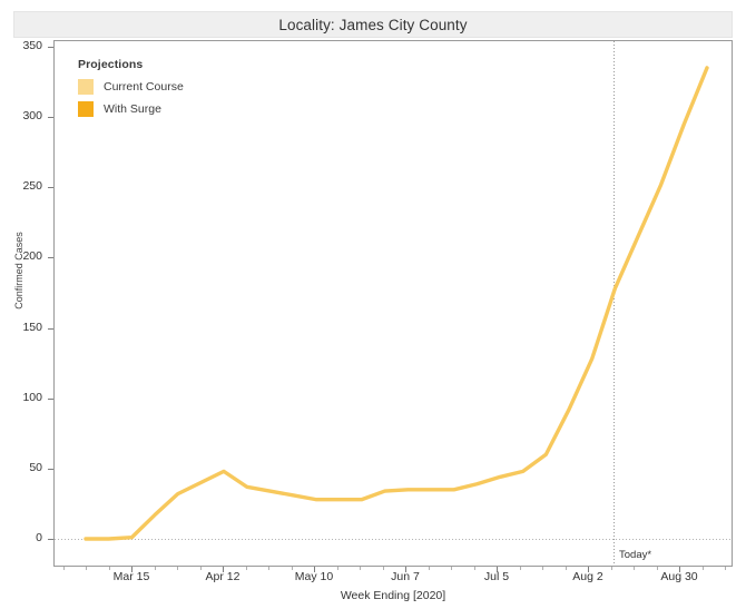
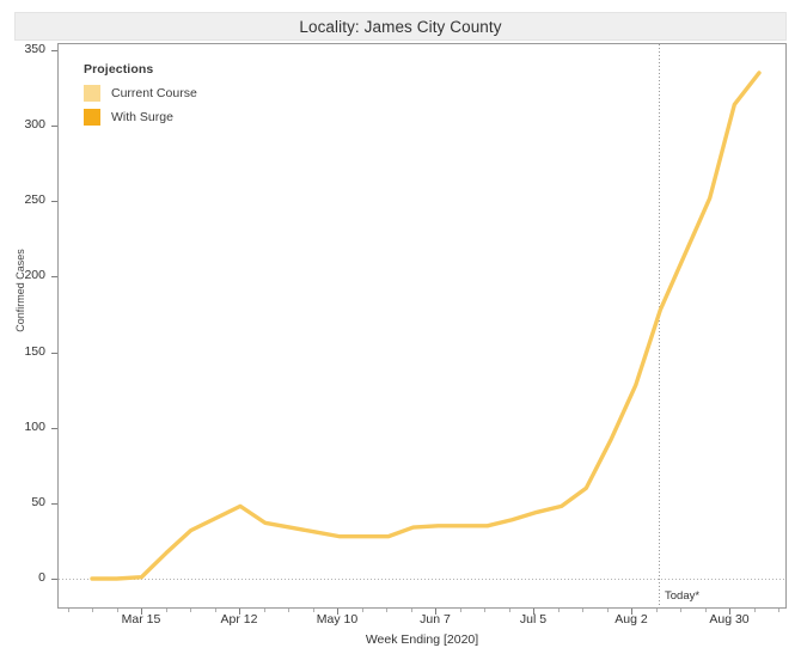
Aug 30: 295 -> 314
